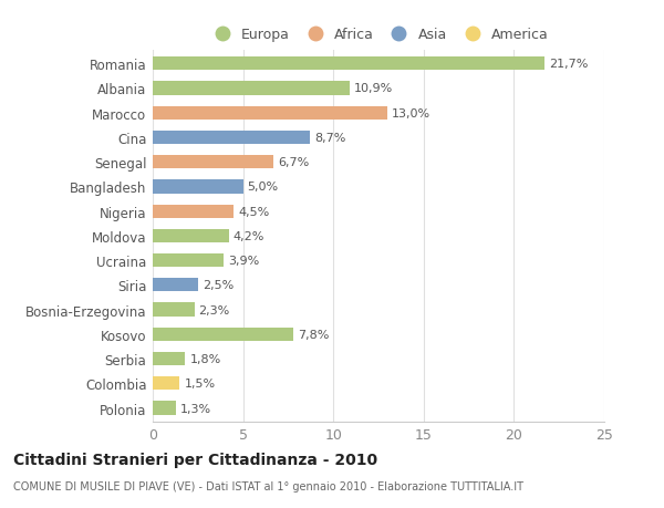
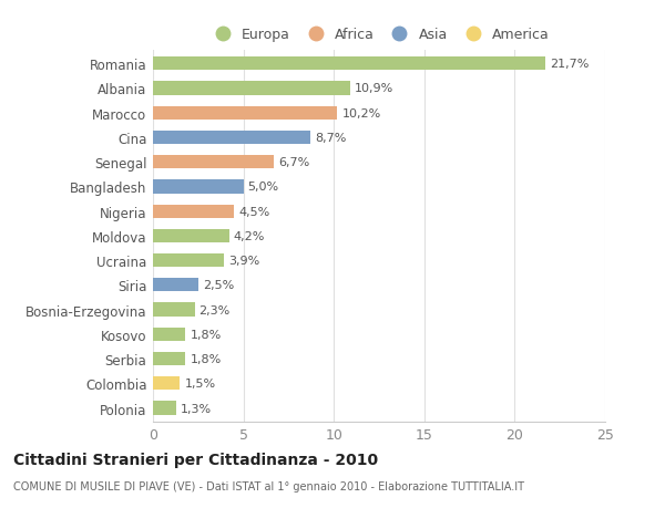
Marocco: 13,0% -> 10,2%
Kosovo: 7,8% -> 1,8%
